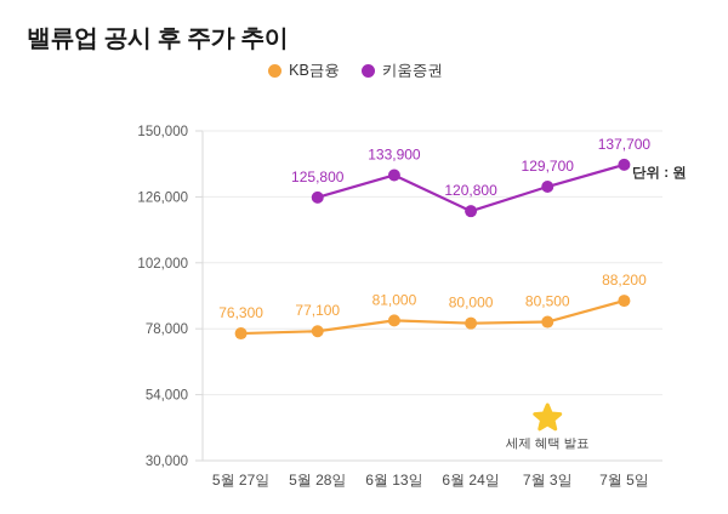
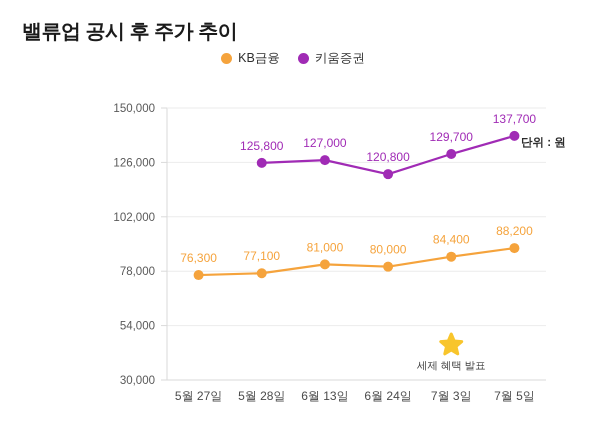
키움증권/6월 13일: 133,900 -> 127,000
KB금융/7월 3일: 80,500 -> 84,400
